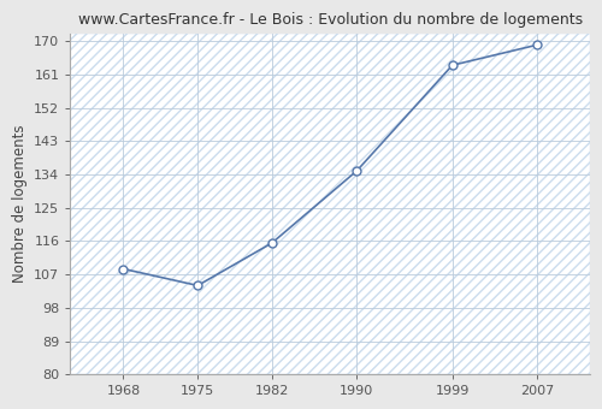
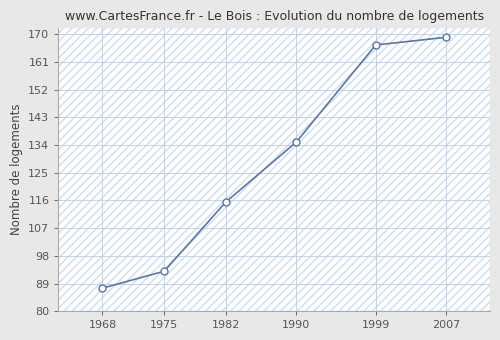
1968: 108.5 -> 87.5
1975: 104.0 -> 93.0
1999: 163.5 -> 166.5
